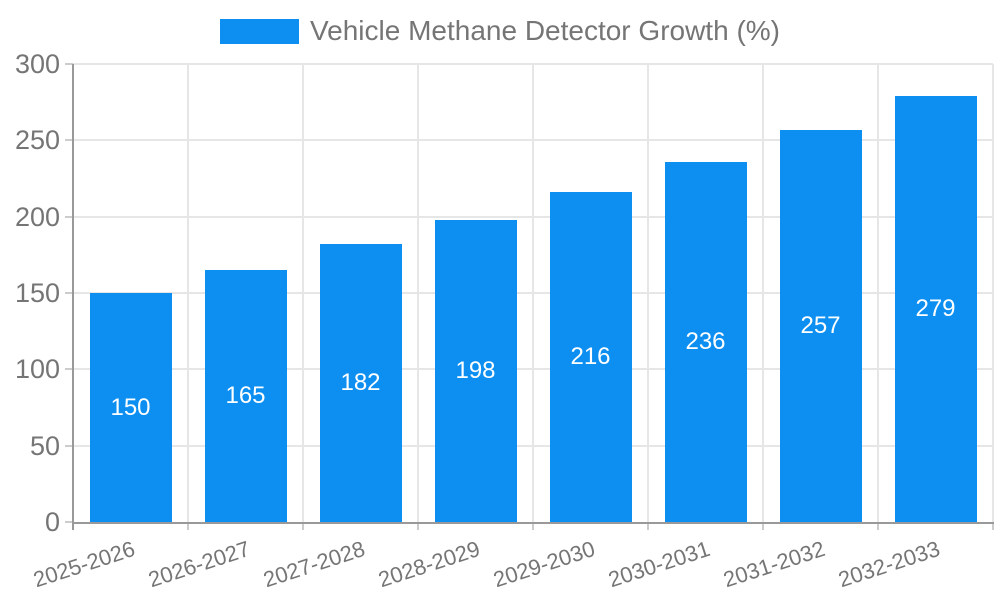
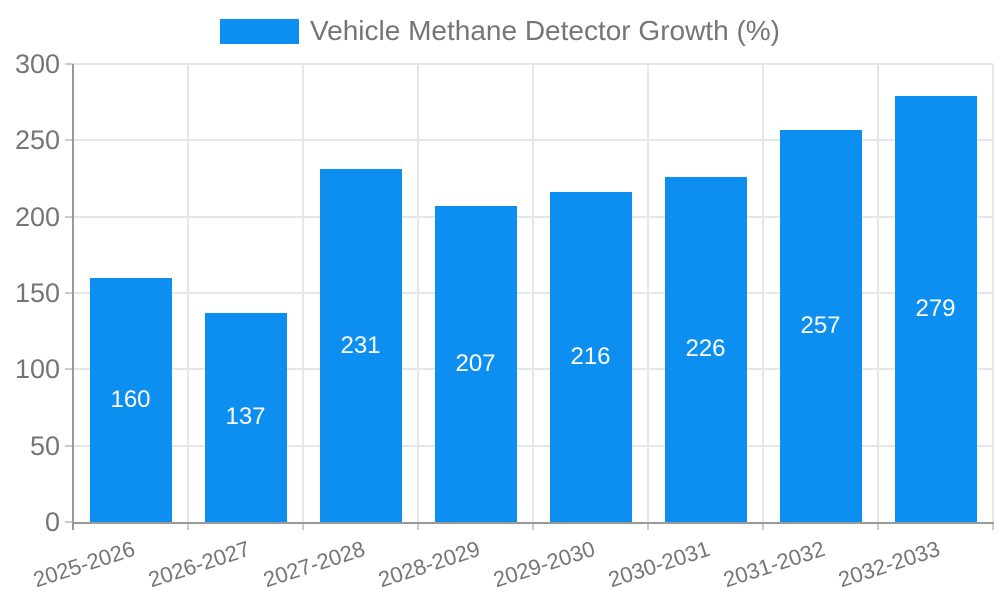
2025-2026: 150 -> 160
2026-2027: 165 -> 137
2027-2028: 182 -> 231
2028-2029: 198 -> 207
2030-2031: 236 -> 226
